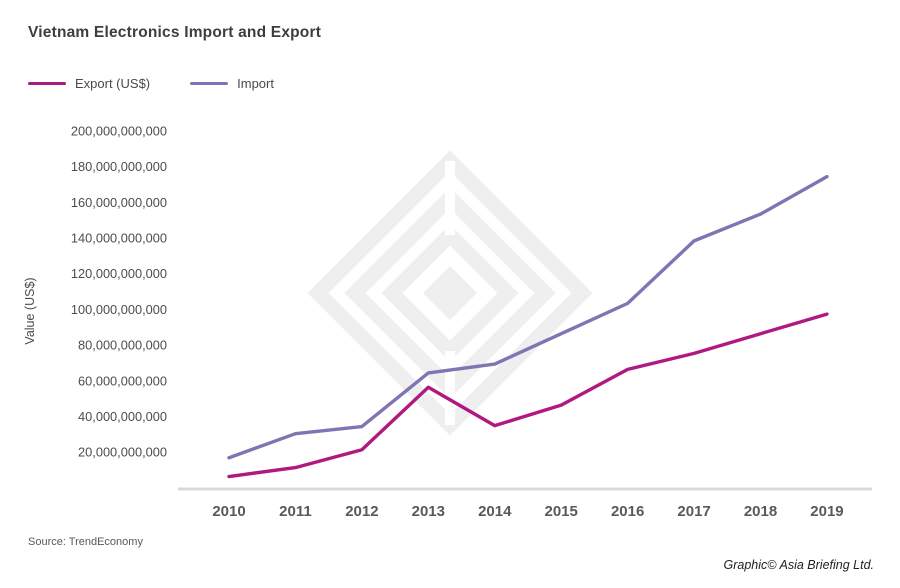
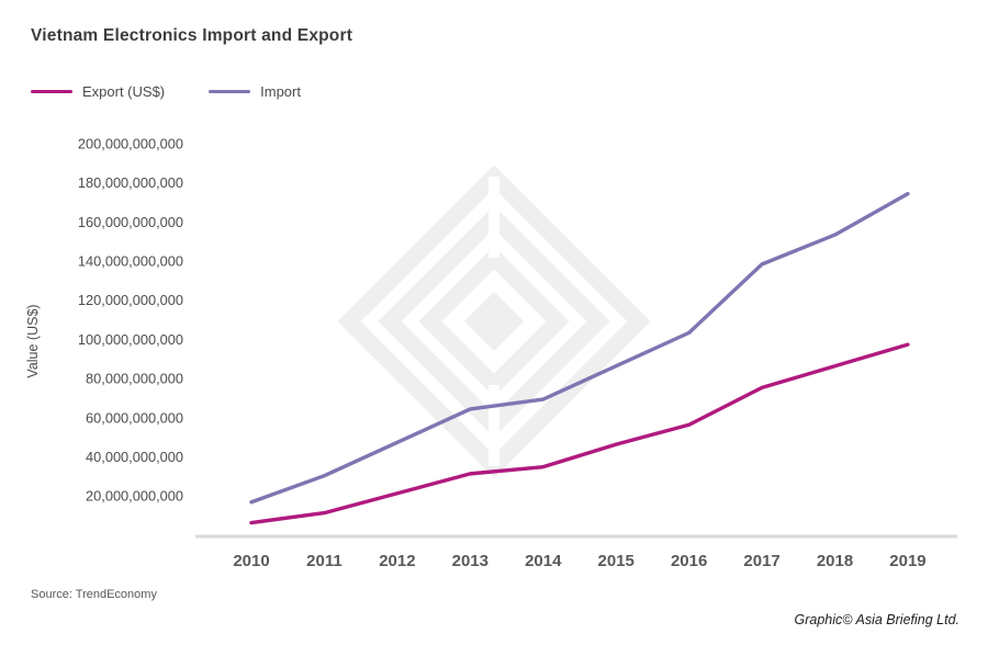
Import/2012: 35000000000 -> 48000000000
Export (US$)/2013: 57000000000 -> 32000000000
Export (US$)/2016: 67000000000 -> 57000000000
